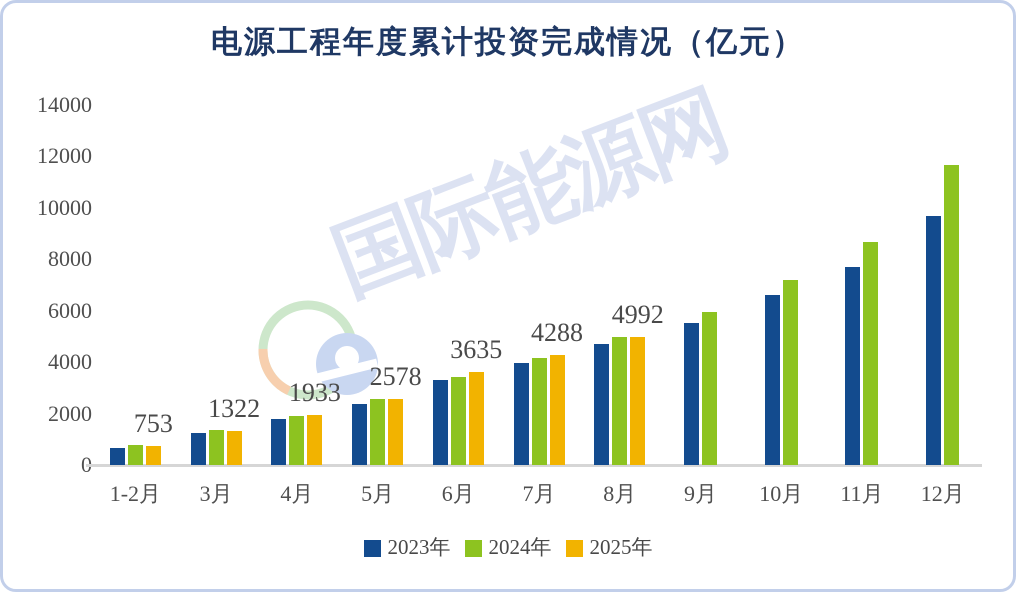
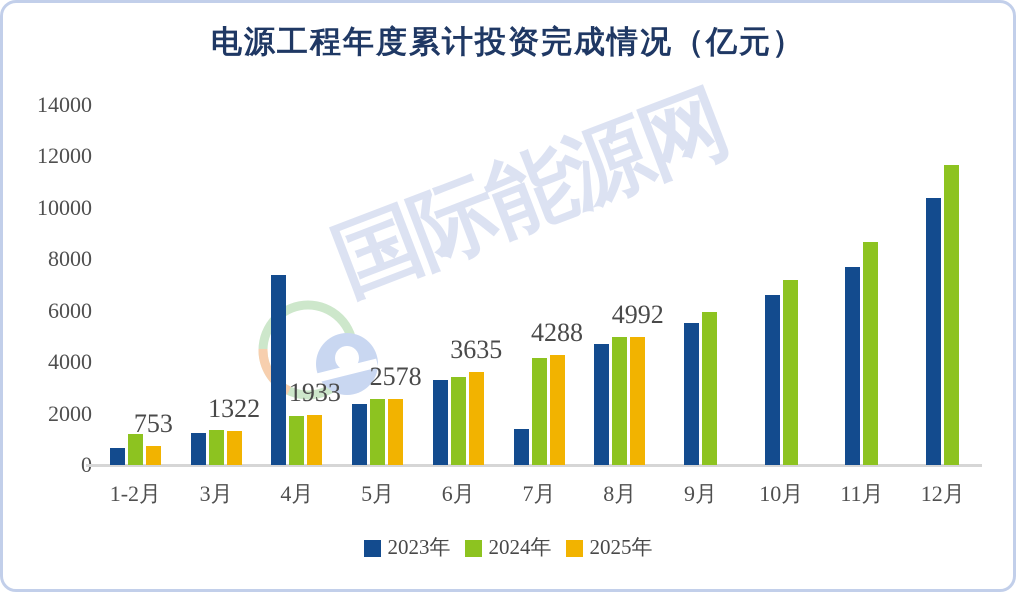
2024年/1-2月: 800 -> 1200
2023年/4月: 1800 -> 7400
2023年/7月: 4000 -> 1400
2023年/12月: 9700 -> 10400
